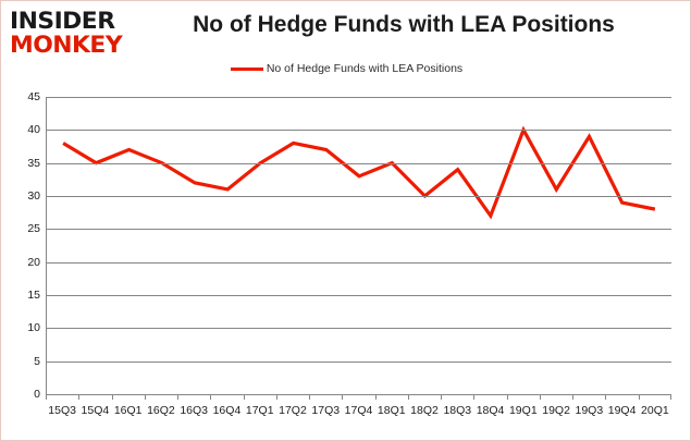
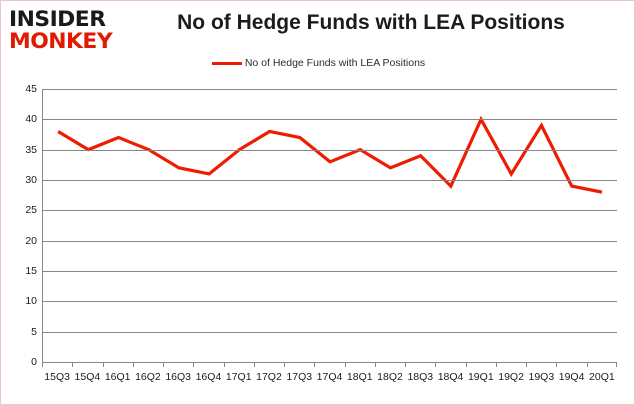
18Q2: 30 -> 32
18Q4: 27 -> 29
